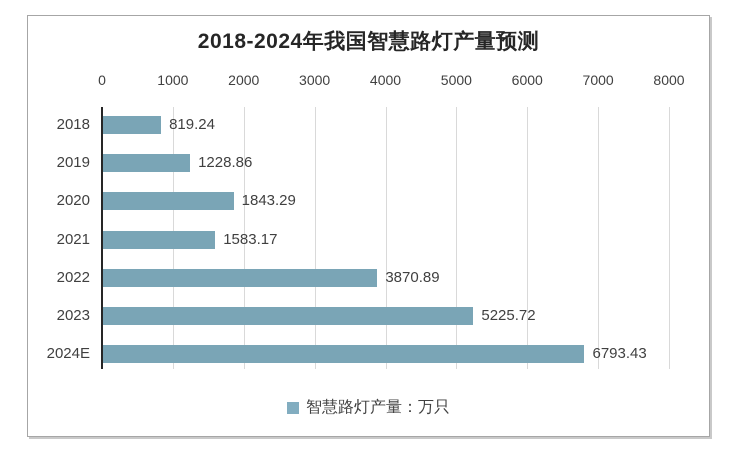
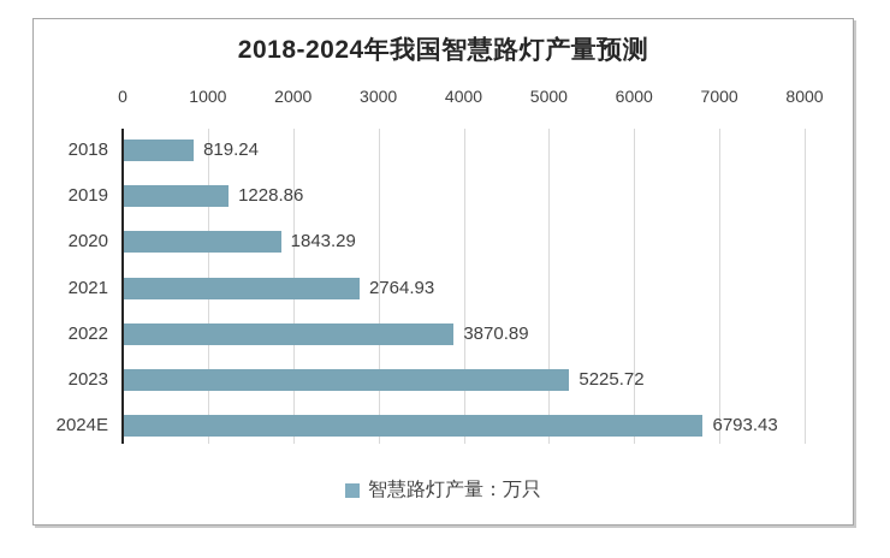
2021: 1583.17 -> 2764.93
